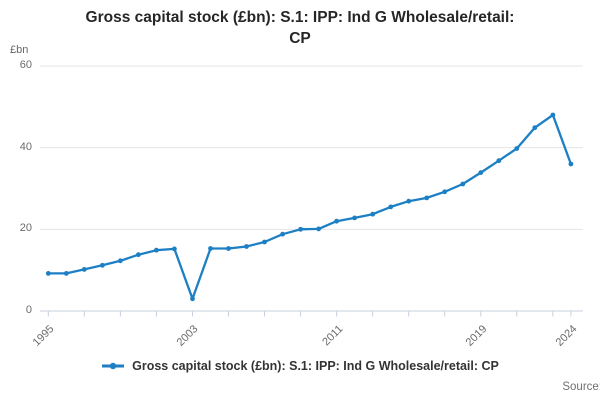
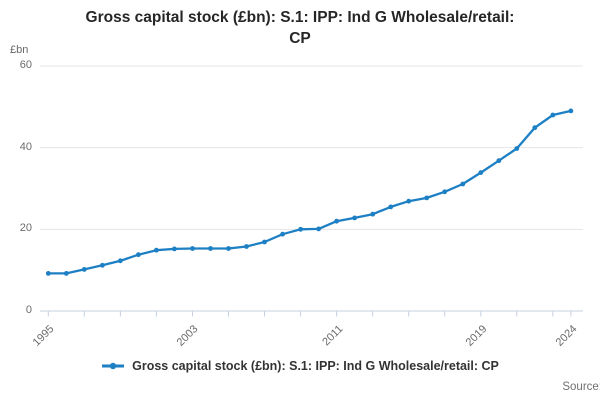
2003: 3 -> 15
2024: 36 -> 49
